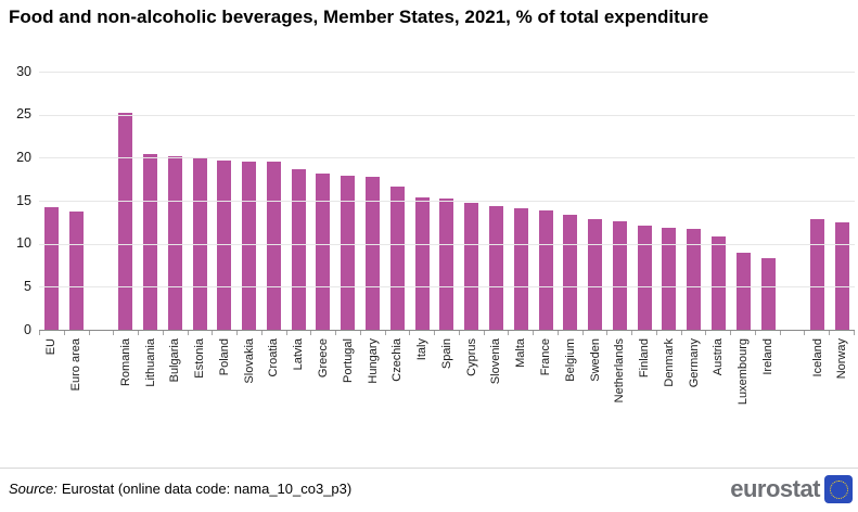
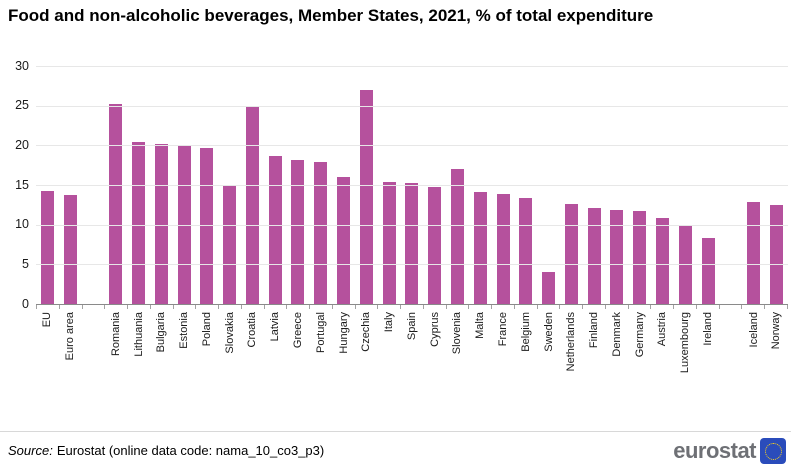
Slovakia: 20 -> 15
Croatia: 20 -> 25
Hungary: 18 -> 16
Czechia: 17 -> 27
Slovenia: 14 -> 17
Sweden: 13 -> 4
Luxembourg: 9 -> 10
